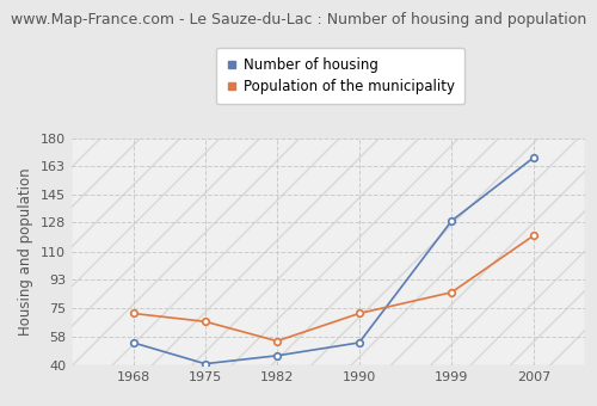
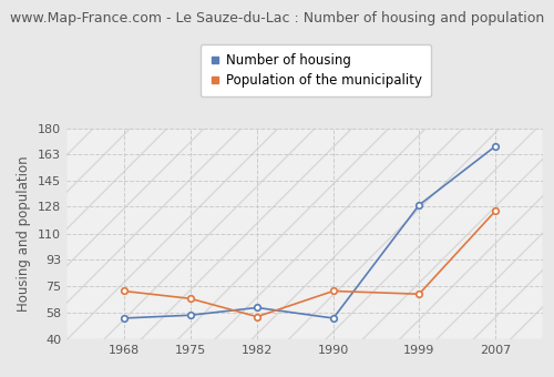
Number of housing/1975: 41 -> 56
Number of housing/1982: 46 -> 61
Population of the municipality/1999: 85 -> 70
Population of the municipality/2007: 120 -> 125
